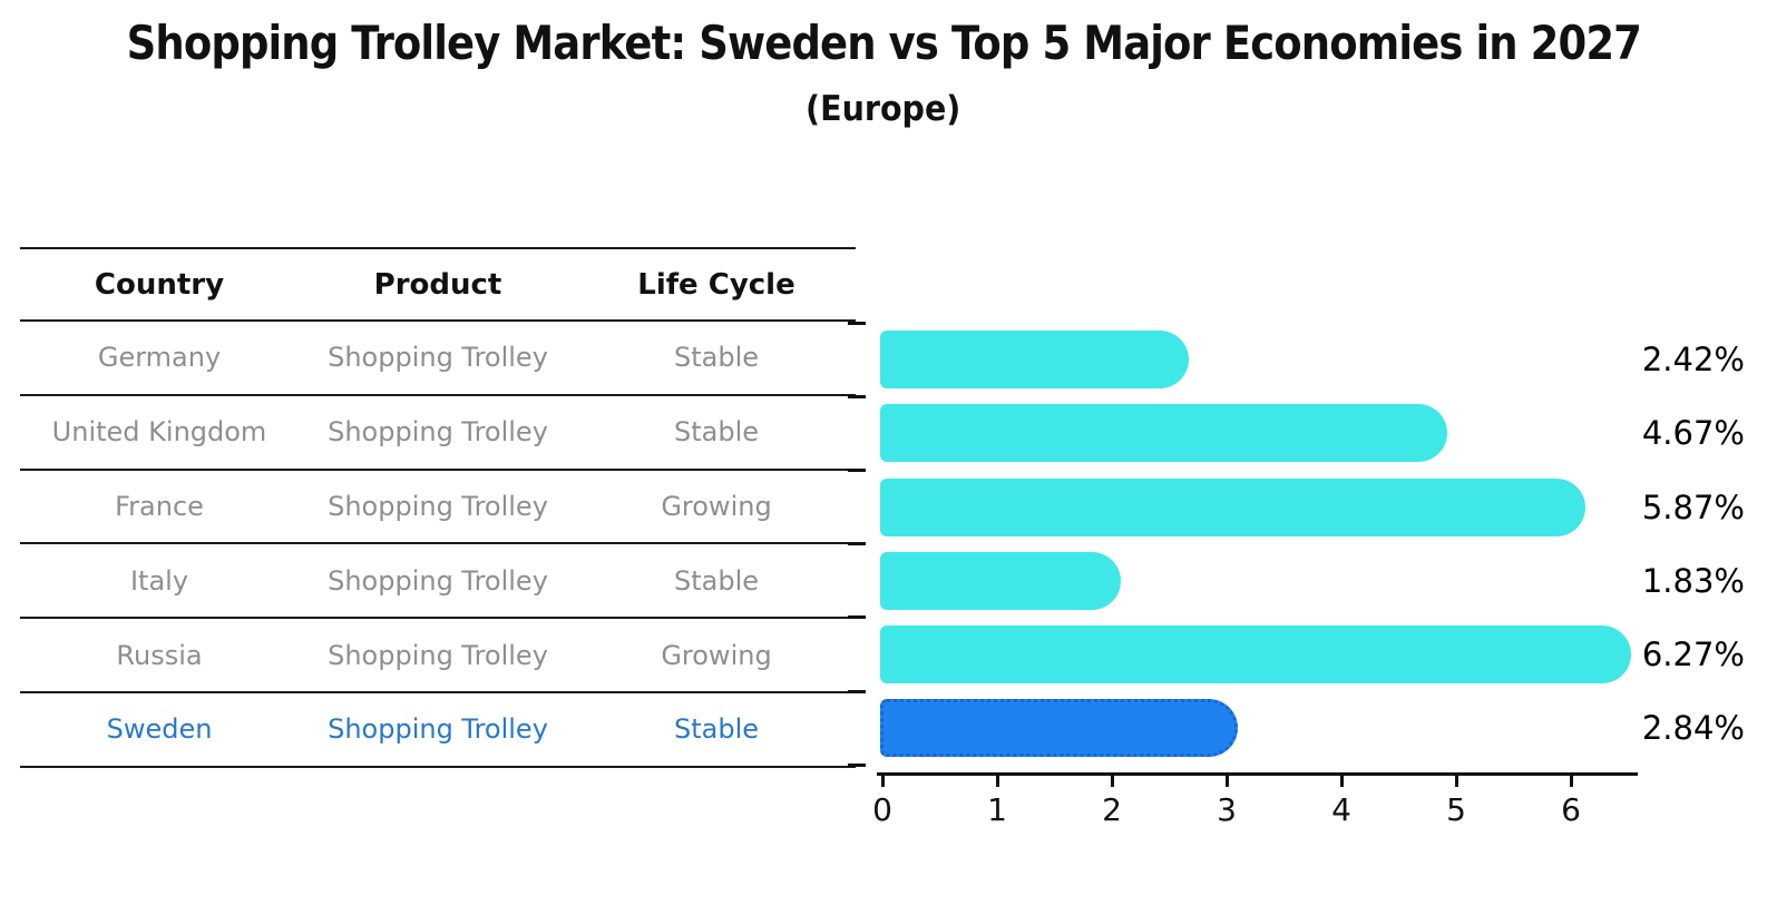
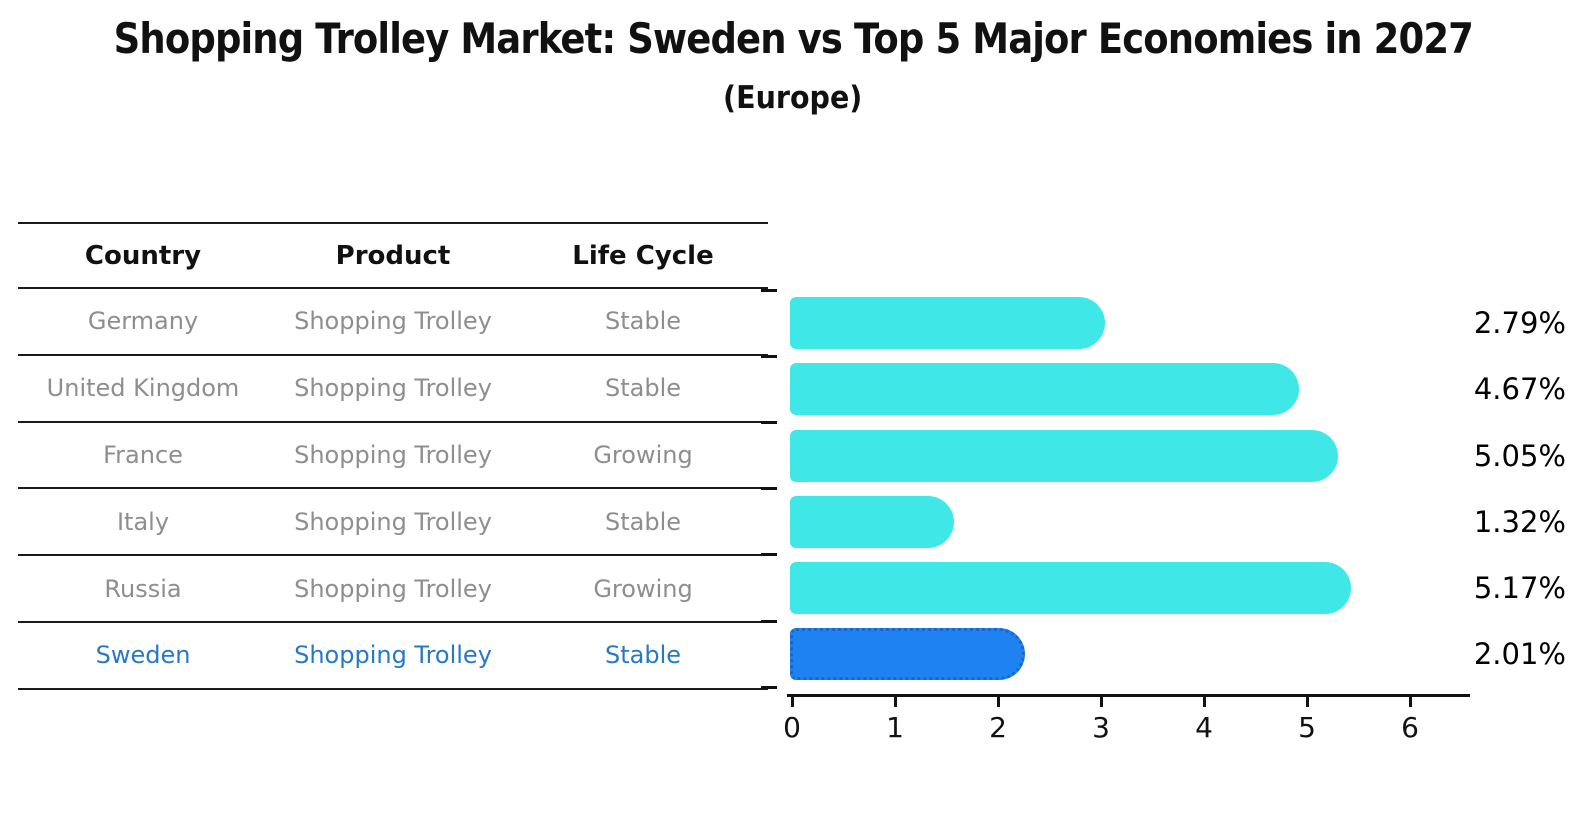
Germany: 2.42% -> 2.79%
France: 5.87% -> 5.05%
Italy: 1.83% -> 1.32%
Russia: 6.27% -> 5.17%
Sweden: 2.84% -> 2.01%
